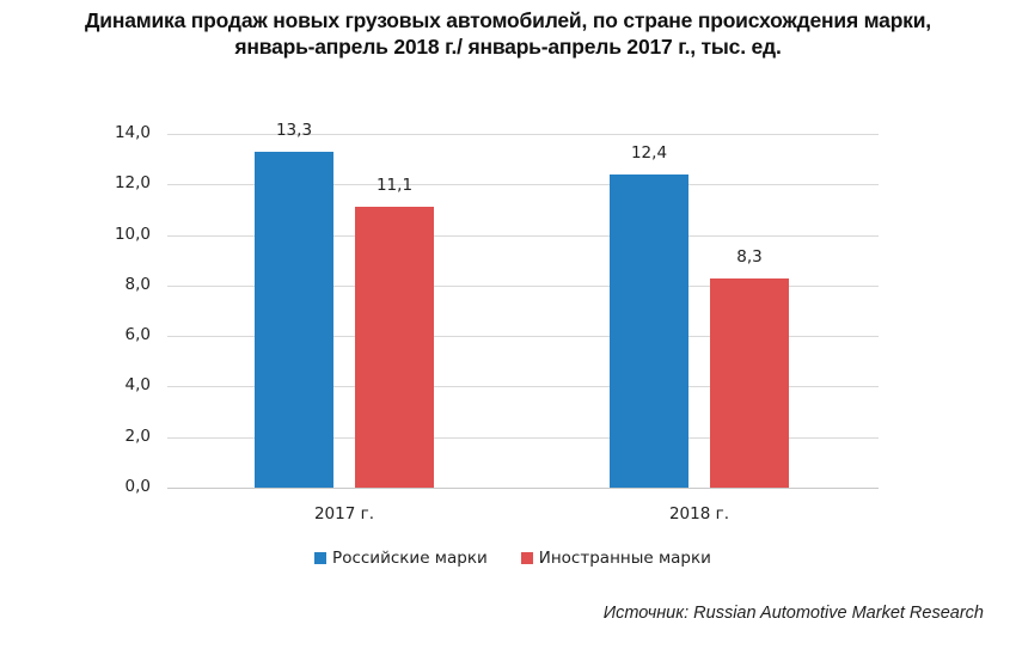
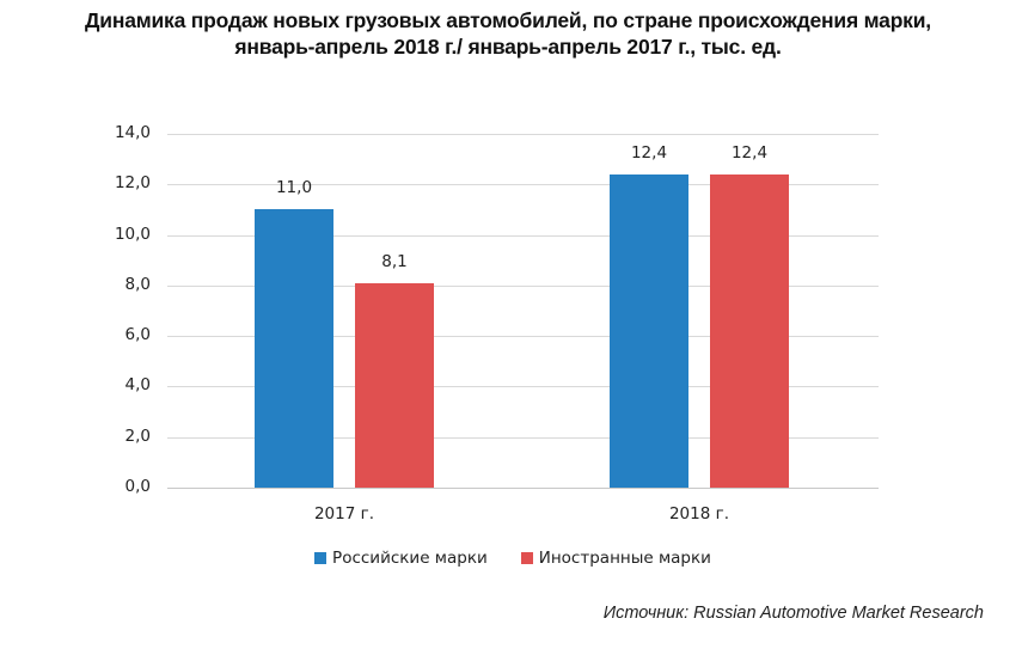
Российские марки/2017 г.: 13,3 -> 11,0
Иностранные марки/2017 г.: 11,1 -> 8,1
Иностранные марки/2018 г.: 8,3 -> 12,4
